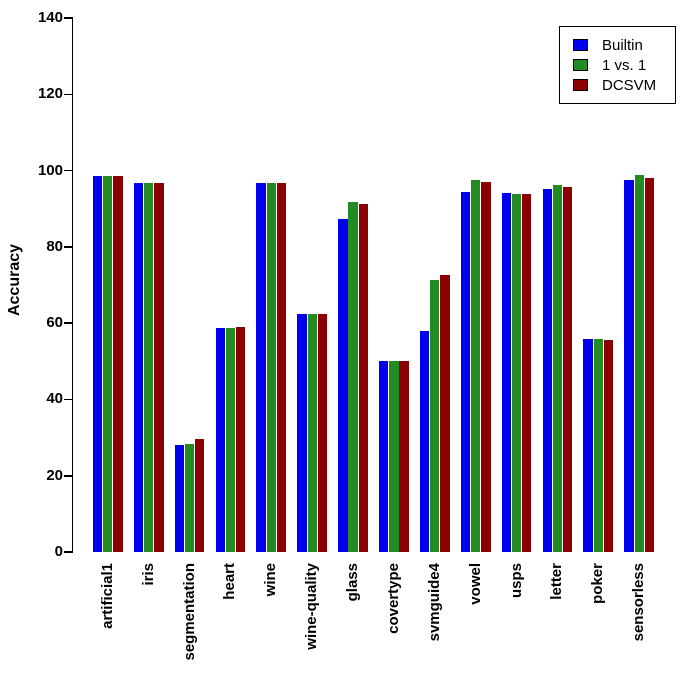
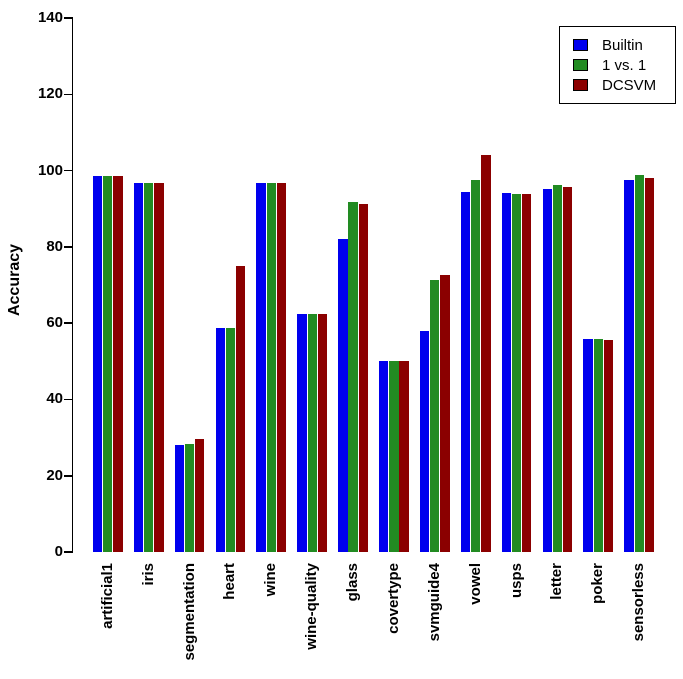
DCSVM/heart: 59 -> 75
Builtin/glass: 87 -> 82
DCSVM/vowel: 97 -> 104
